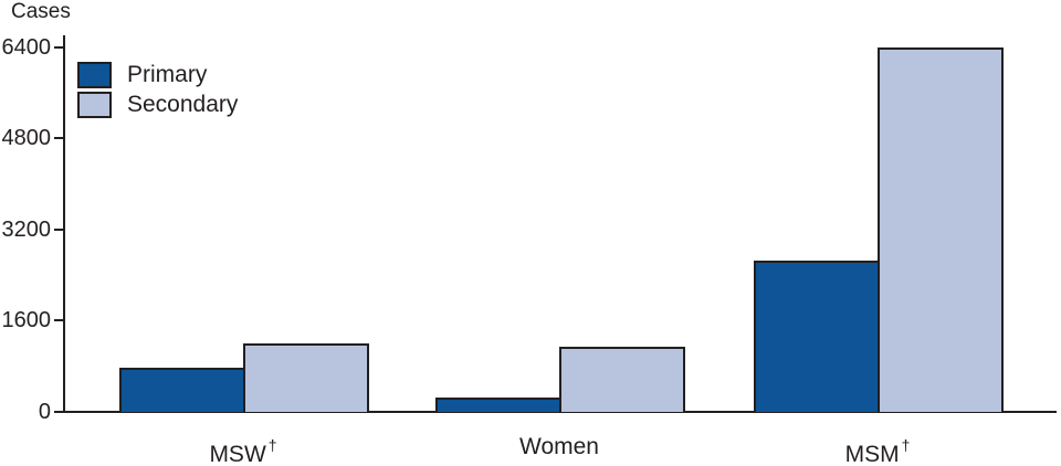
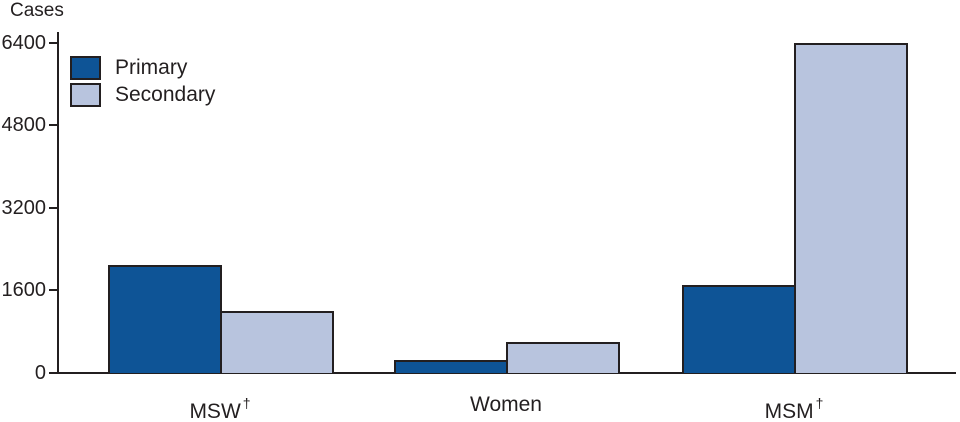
Primary/MSW†: 800 -> 2100
Secondary/Women: 1200 -> 600
Primary/MSM†: 2700 -> 1700
